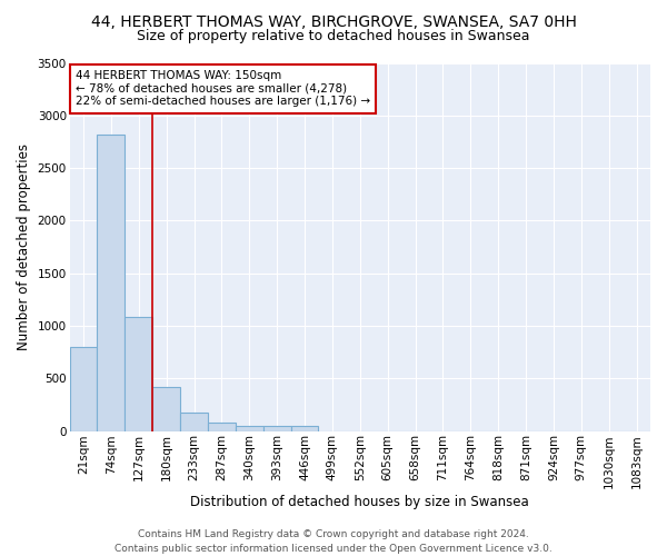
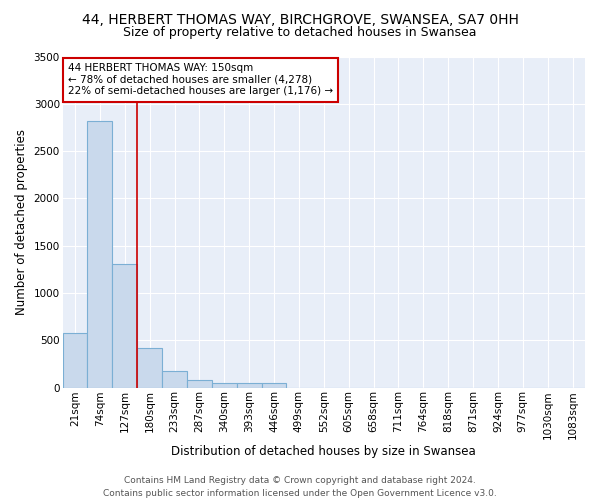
21sqm: 800 -> 580
127sqm: 1080 -> 1310
